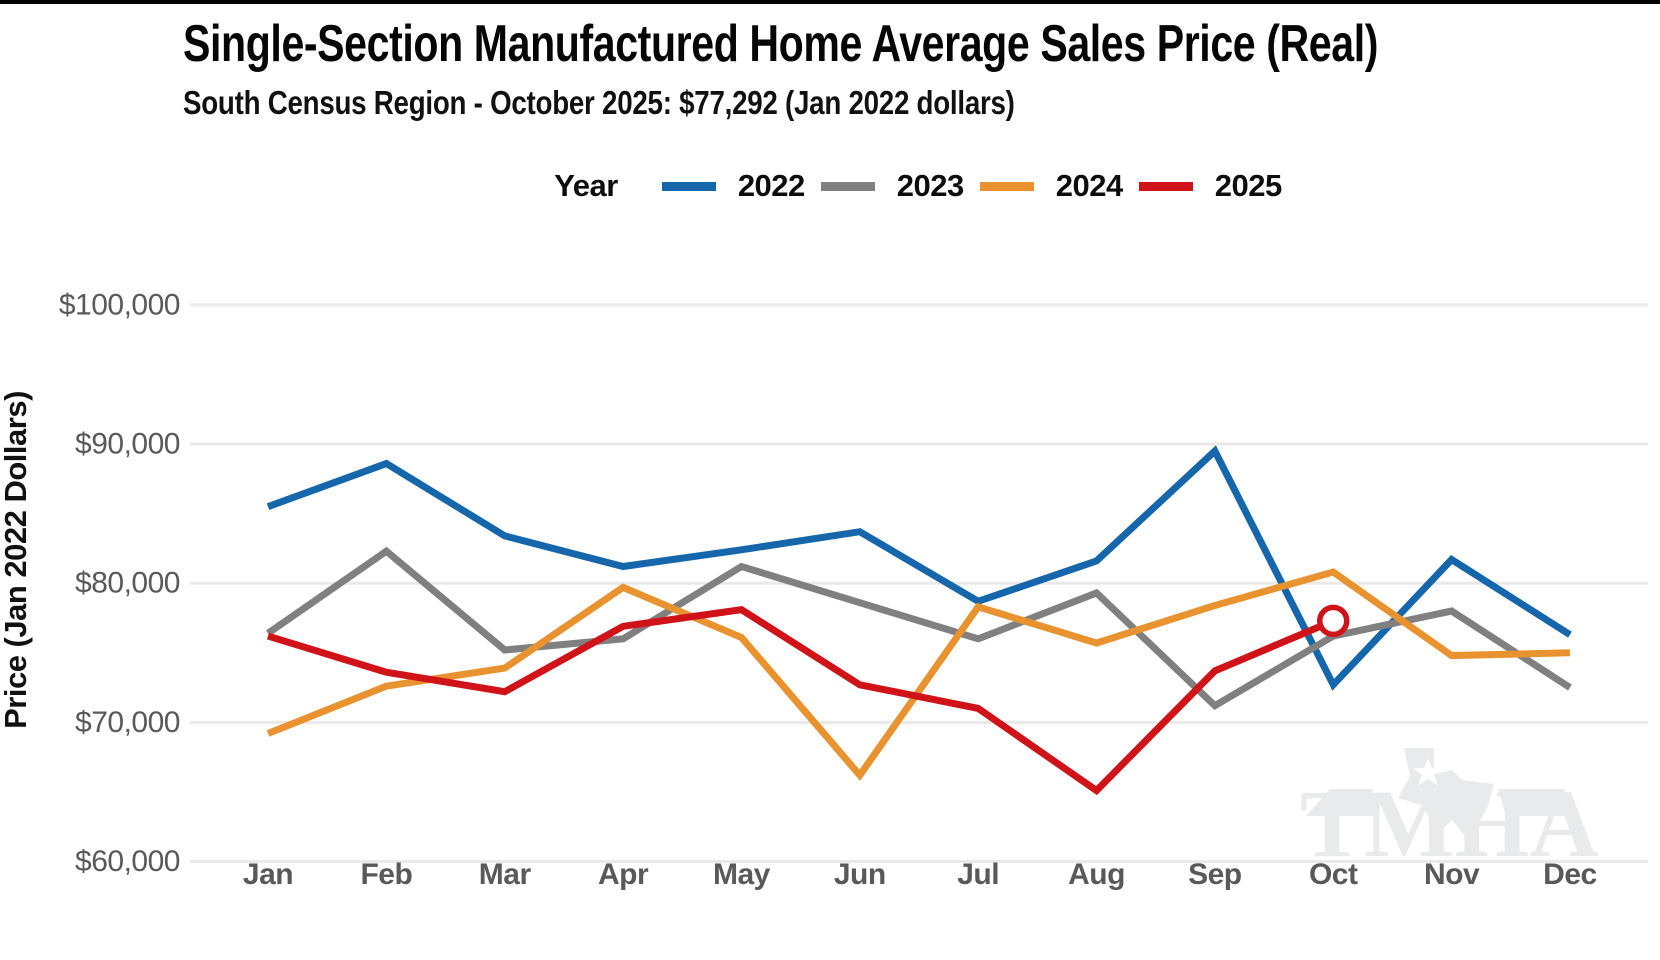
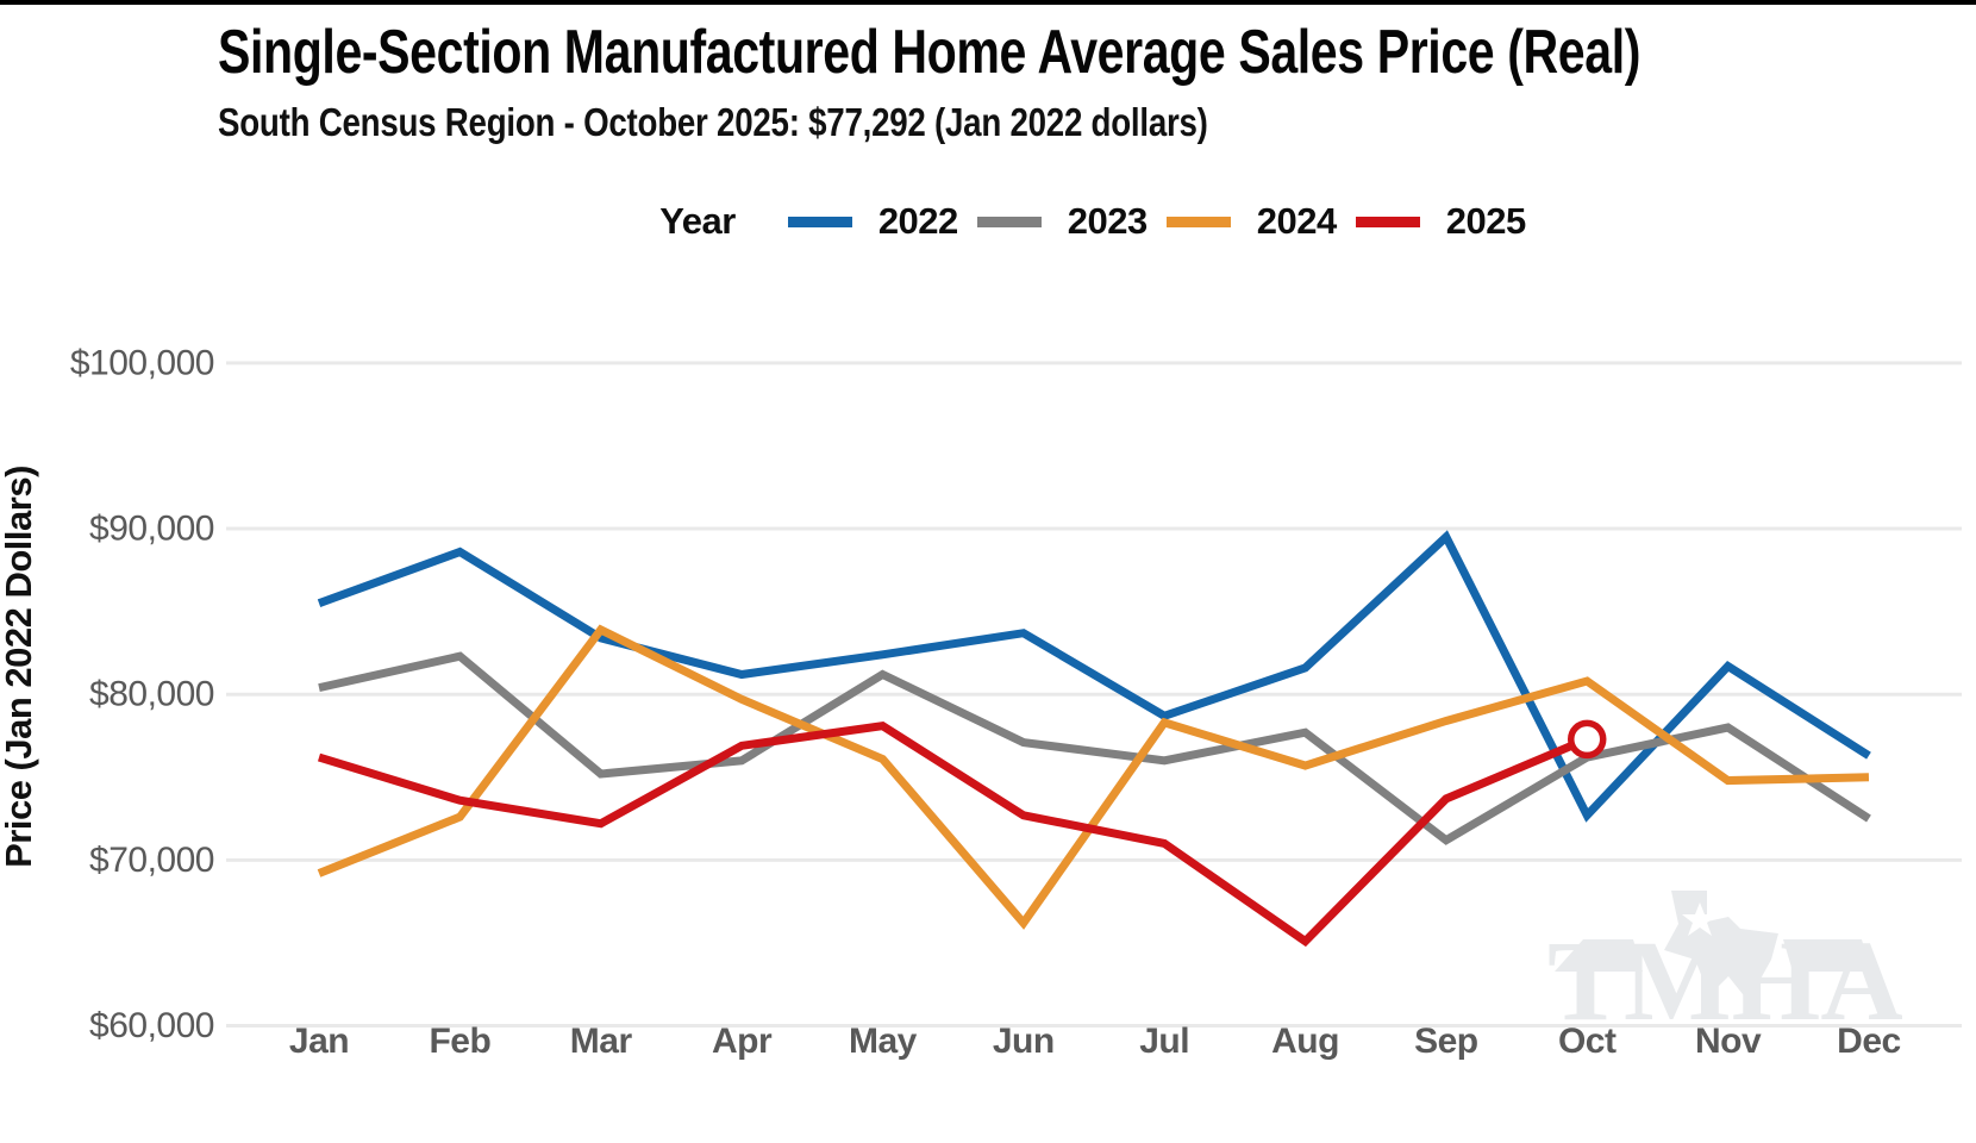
2023/Jan: $76400 -> $80400
2024/Mar: $73900 -> $83900
2023/Jun: $78600 -> $77100
2023/Aug: $79300 -> $77700
